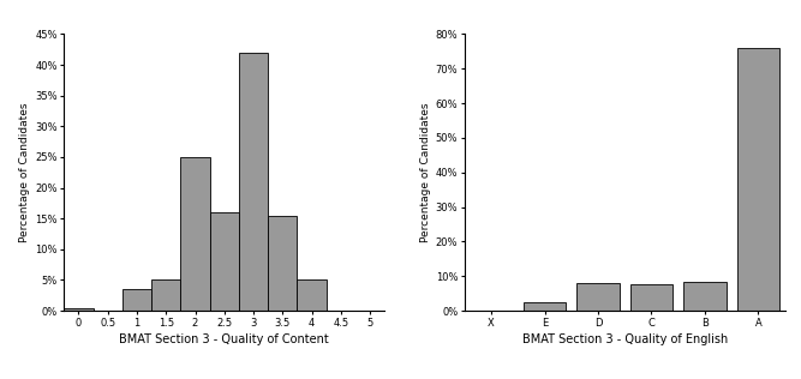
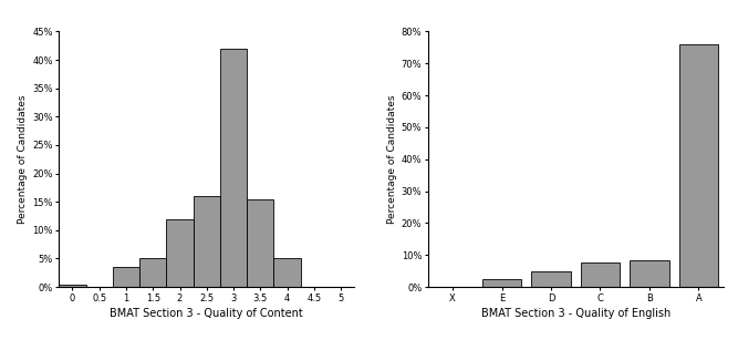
2: 25.0% -> 12.0%
D: 8.0% -> 5.0%
